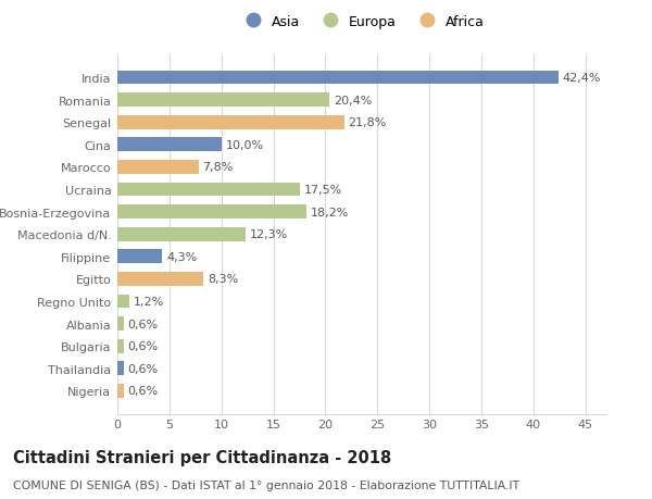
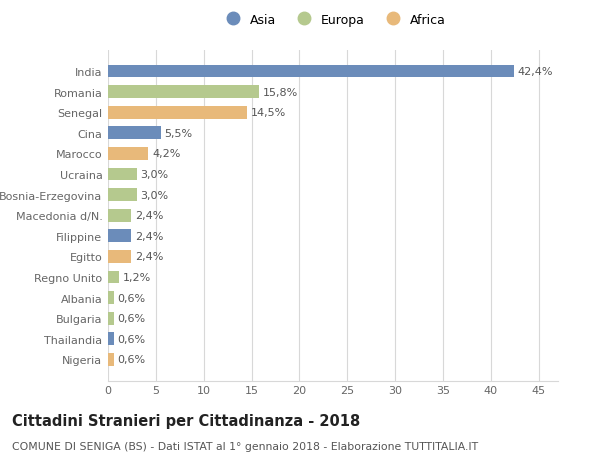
Romania: 20,4% -> 15,8%
Senegal: 21,8% -> 14,5%
Cina: 10,0% -> 5,5%
Marocco: 7,8% -> 4,2%
Ucraina: 17,5% -> 3,0%
Bosnia-Erzegovina: 18,2% -> 3,0%
Macedonia d/N.: 12,3% -> 2,4%
Filippine: 4,3% -> 2,4%
Egitto: 8,3% -> 2,4%
